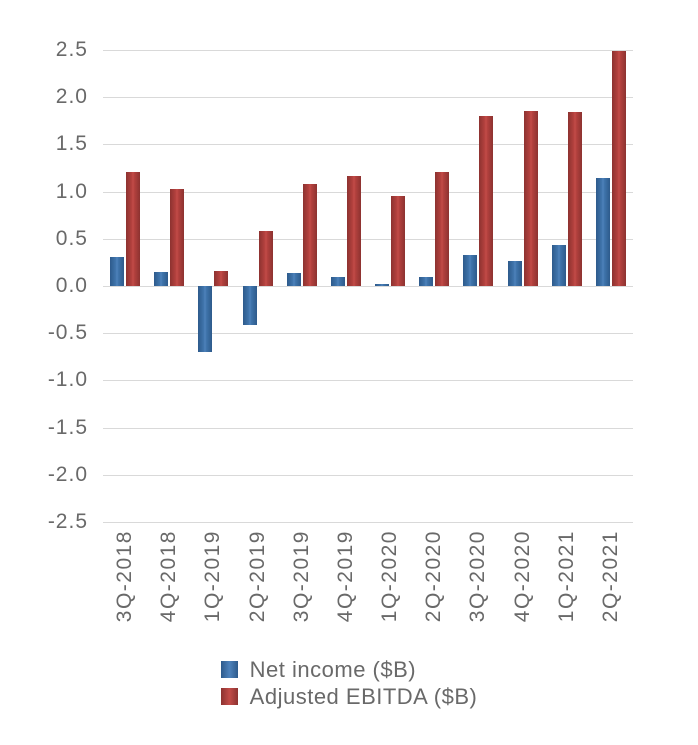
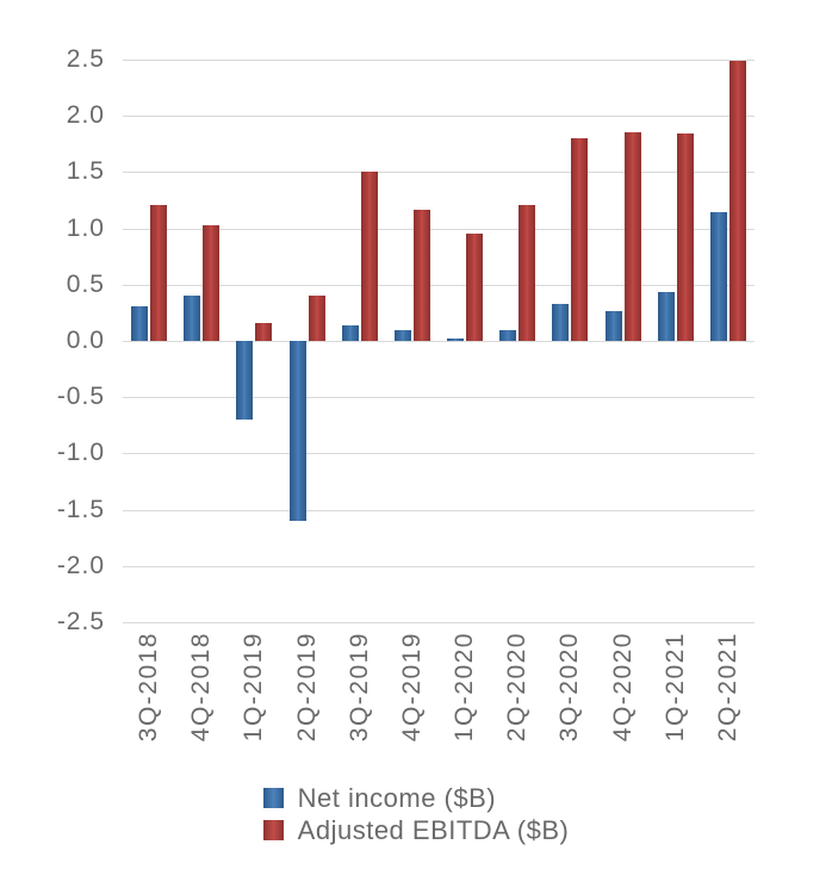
Net income ($B)/4Q-2018: 0.1 -> 0.4
Net income ($B)/2Q-2019: -0.4 -> -1.6
Adjusted EBITDA ($B)/2Q-2019: 0.6 -> 0.4
Adjusted EBITDA ($B)/3Q-2019: 1.1 -> 1.5
